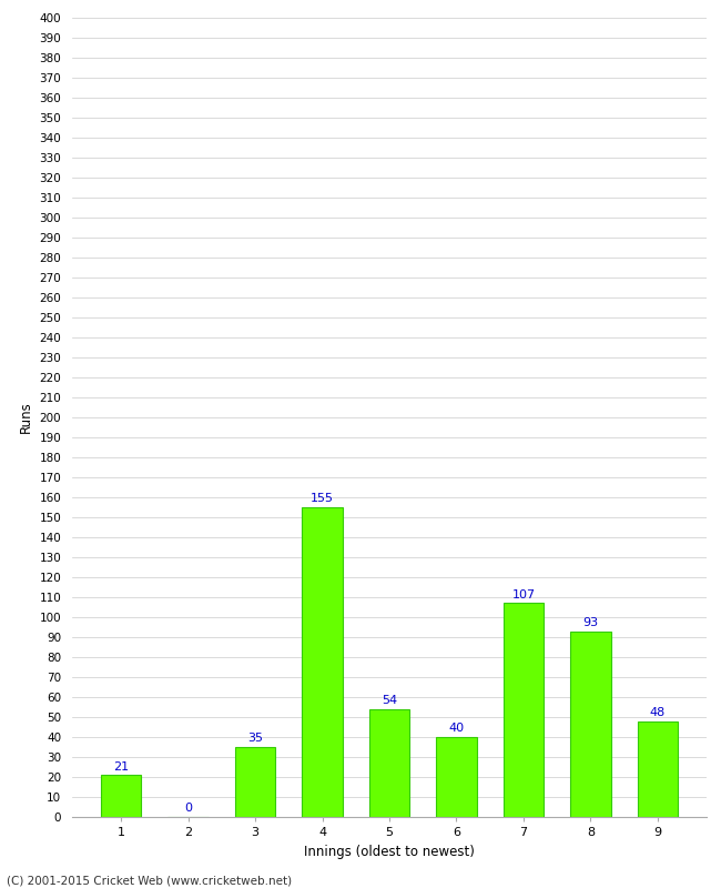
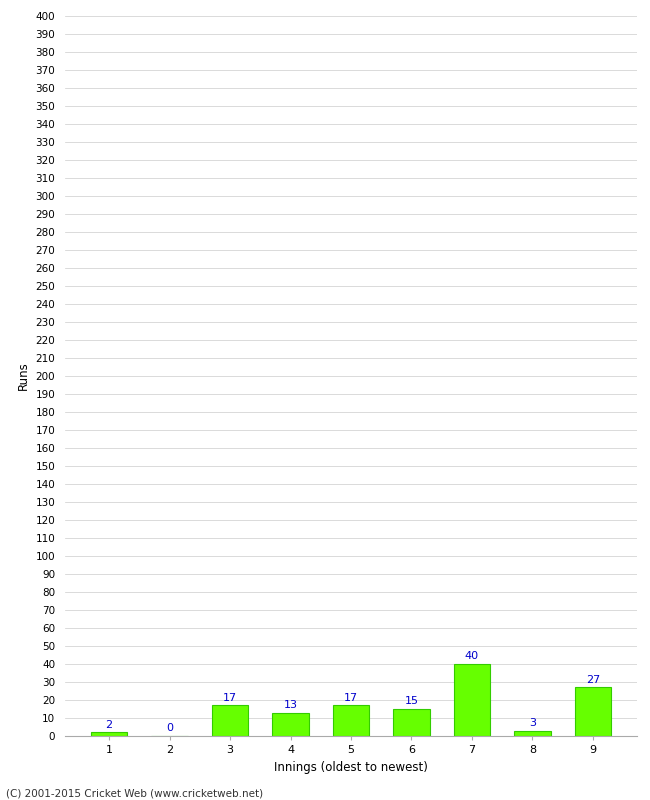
1: 21 -> 2
3: 35 -> 17
4: 155 -> 13
5: 54 -> 17
6: 40 -> 15
7: 107 -> 40
8: 93 -> 3
9: 48 -> 27
